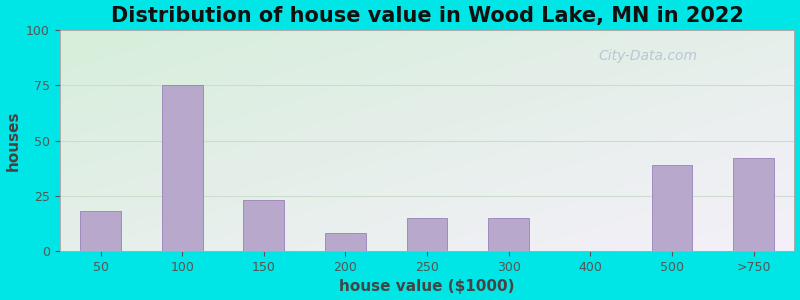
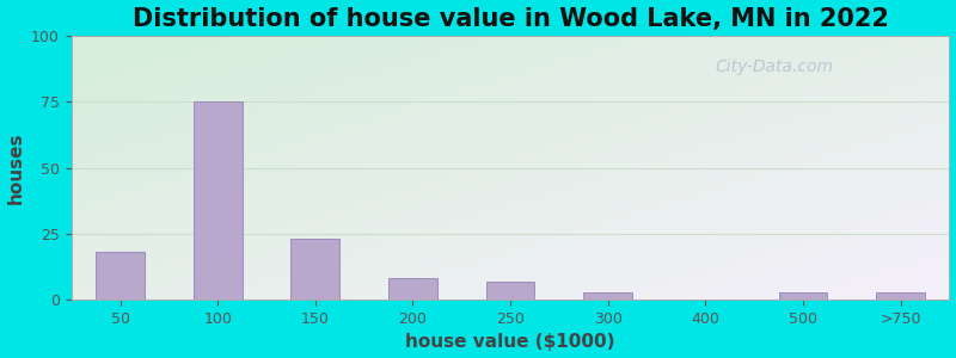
250: 15 -> 7
300: 15 -> 3
500: 39 -> 3
>750: 42 -> 3
